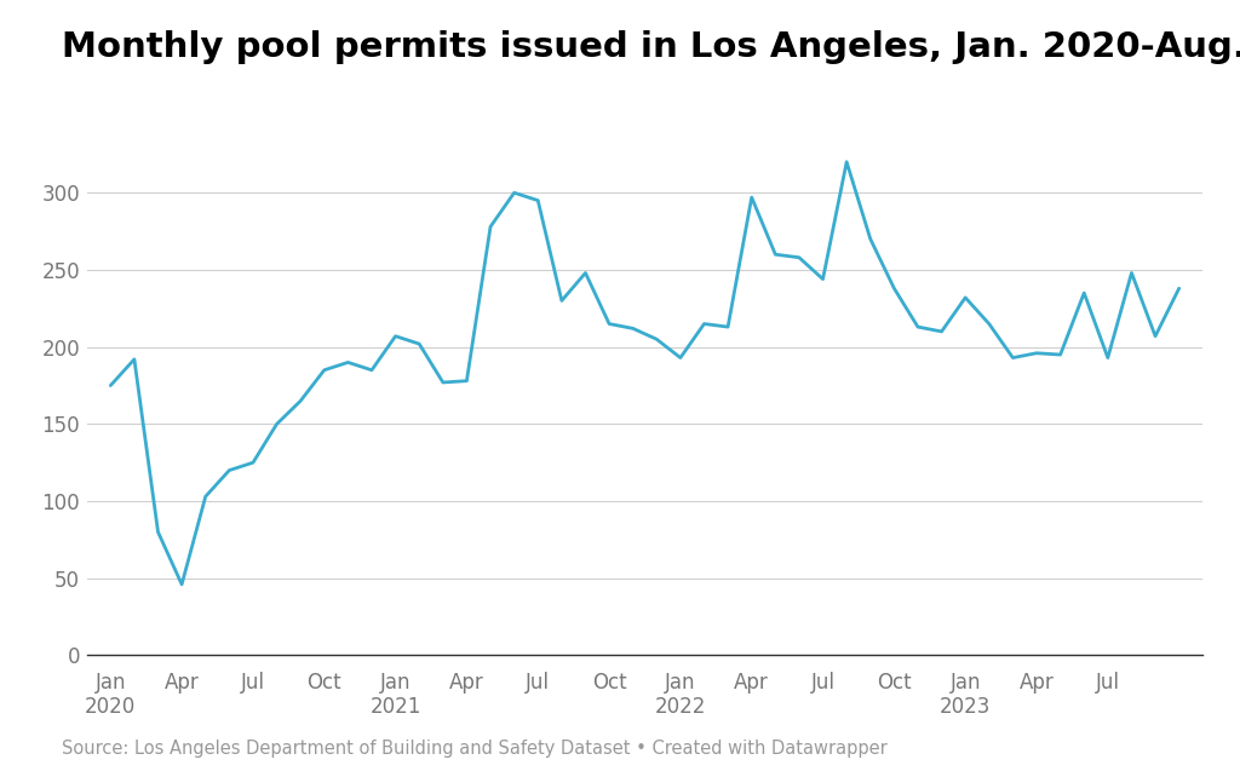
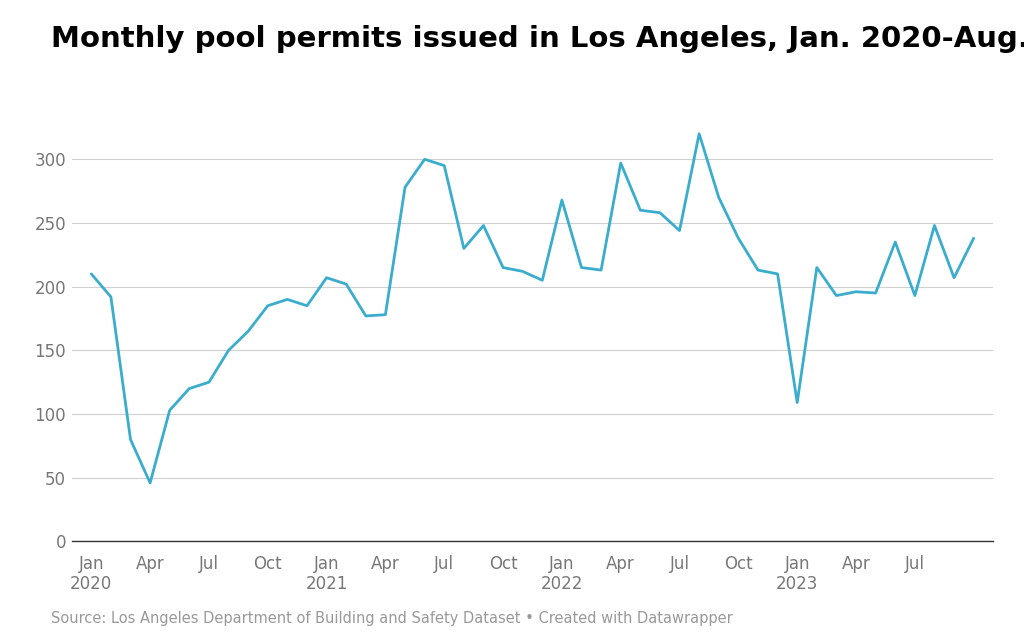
Jan 2020: 175 -> 210
Jan 2022: 193 -> 268
Jan 2023: 232 -> 109
